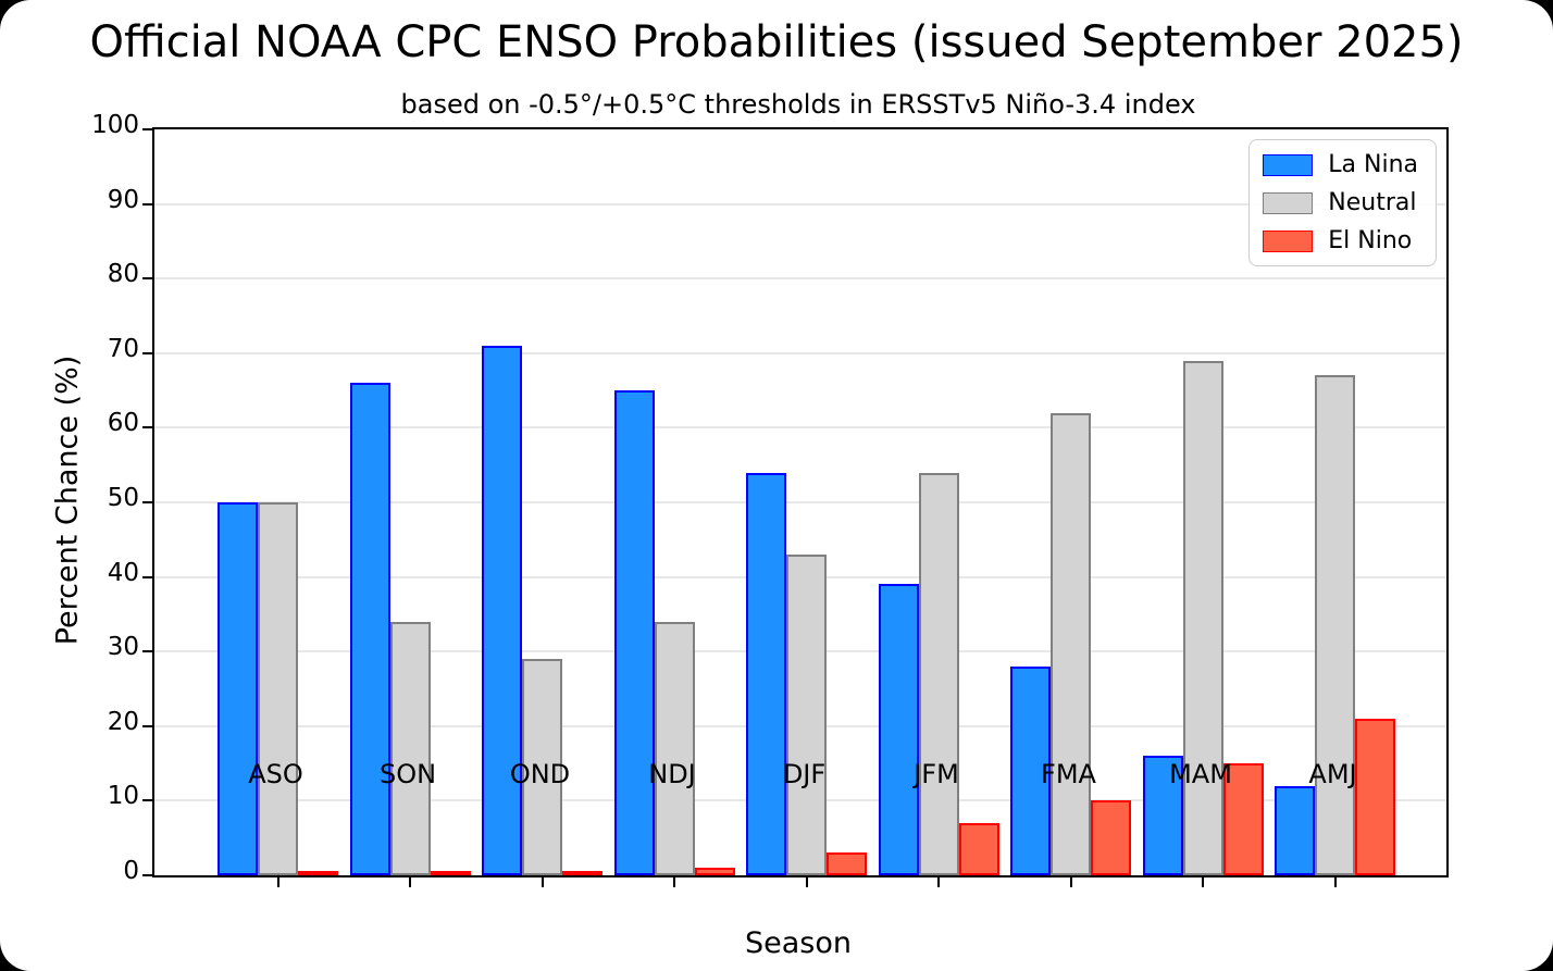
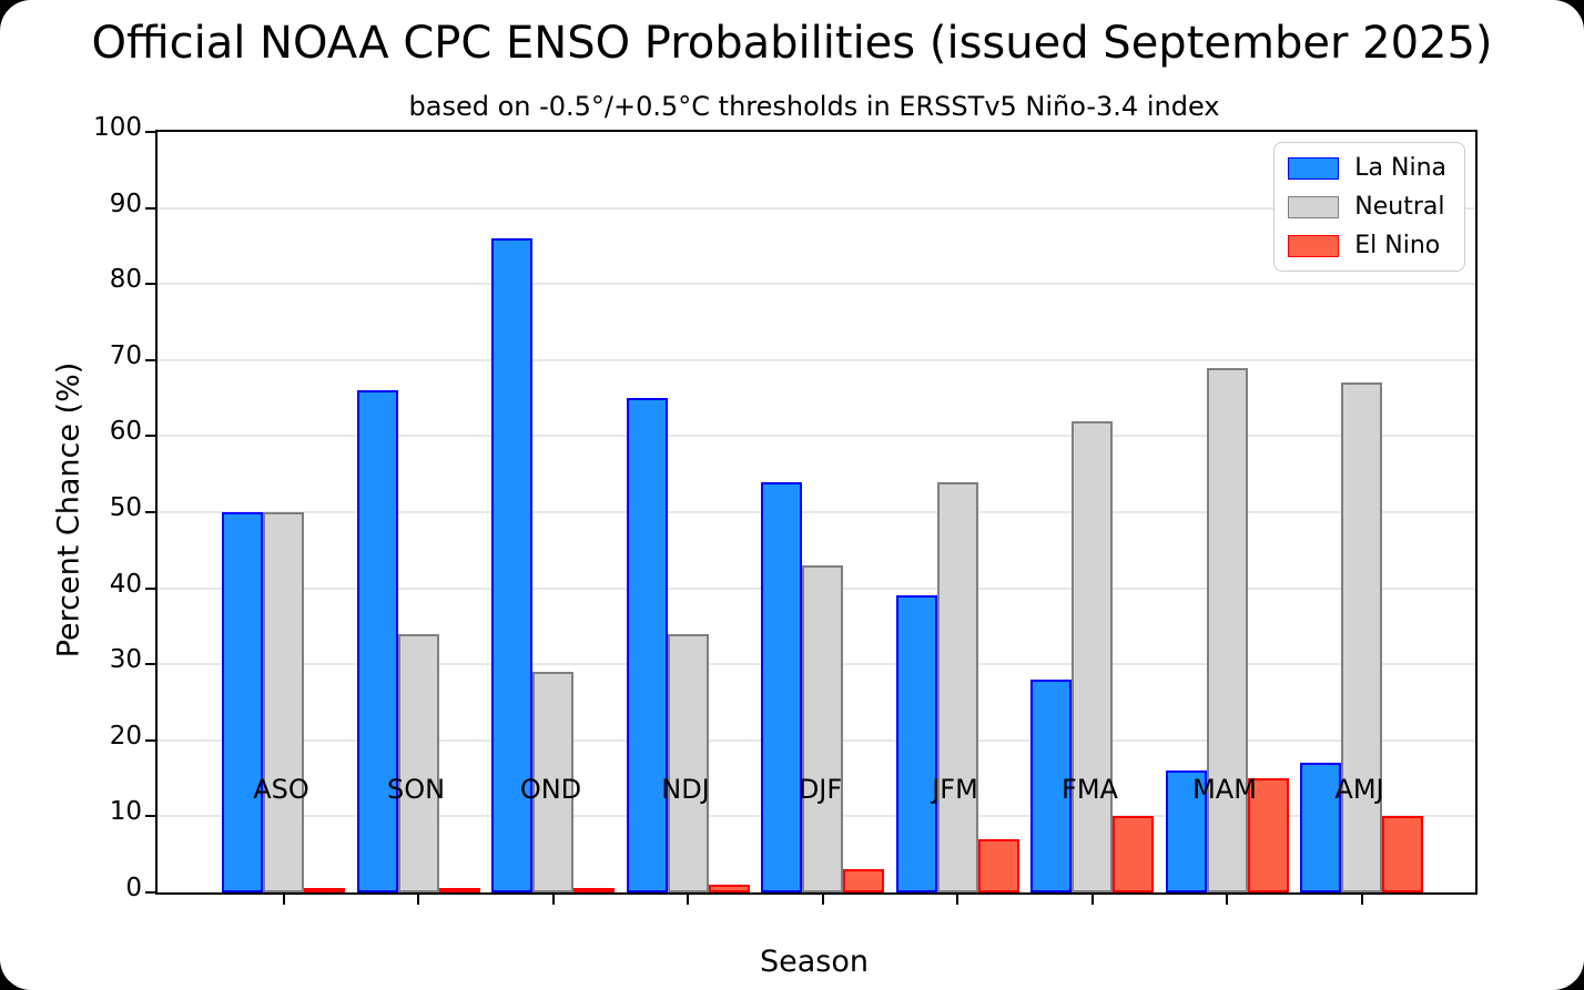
La Nina/OND: 71 -> 86
La Nina/AMJ: 12 -> 17
El Nino/AMJ: 21 -> 10
